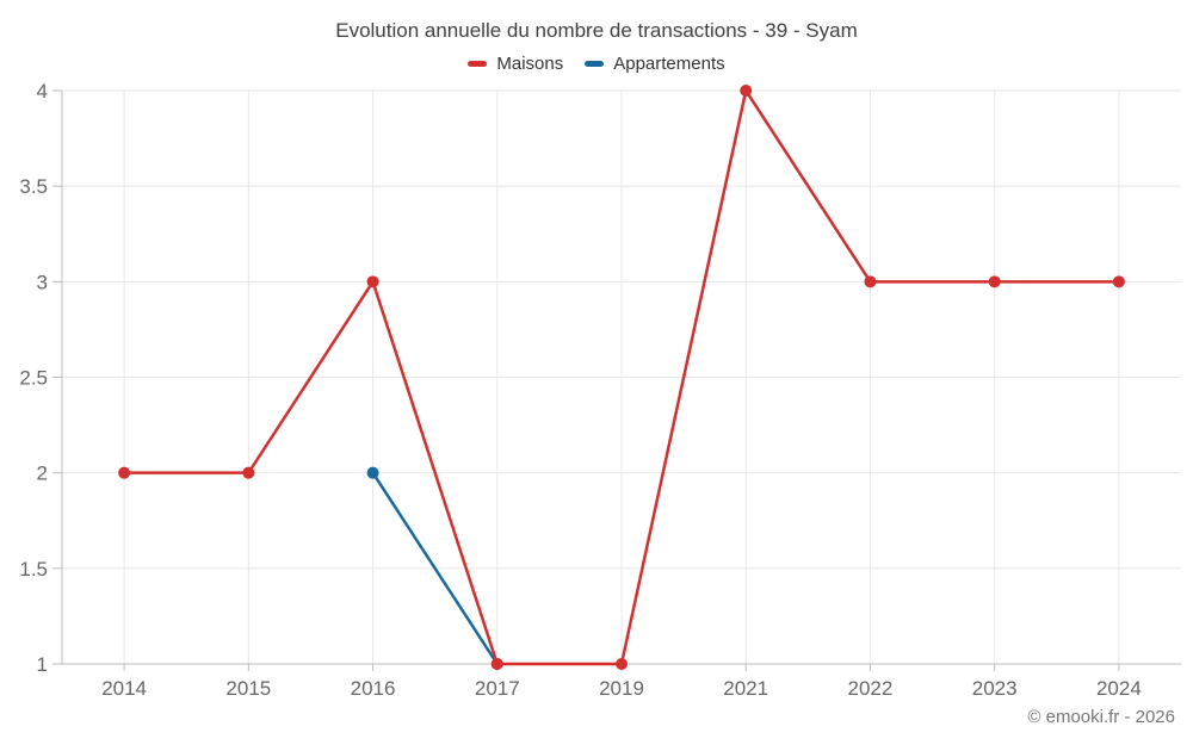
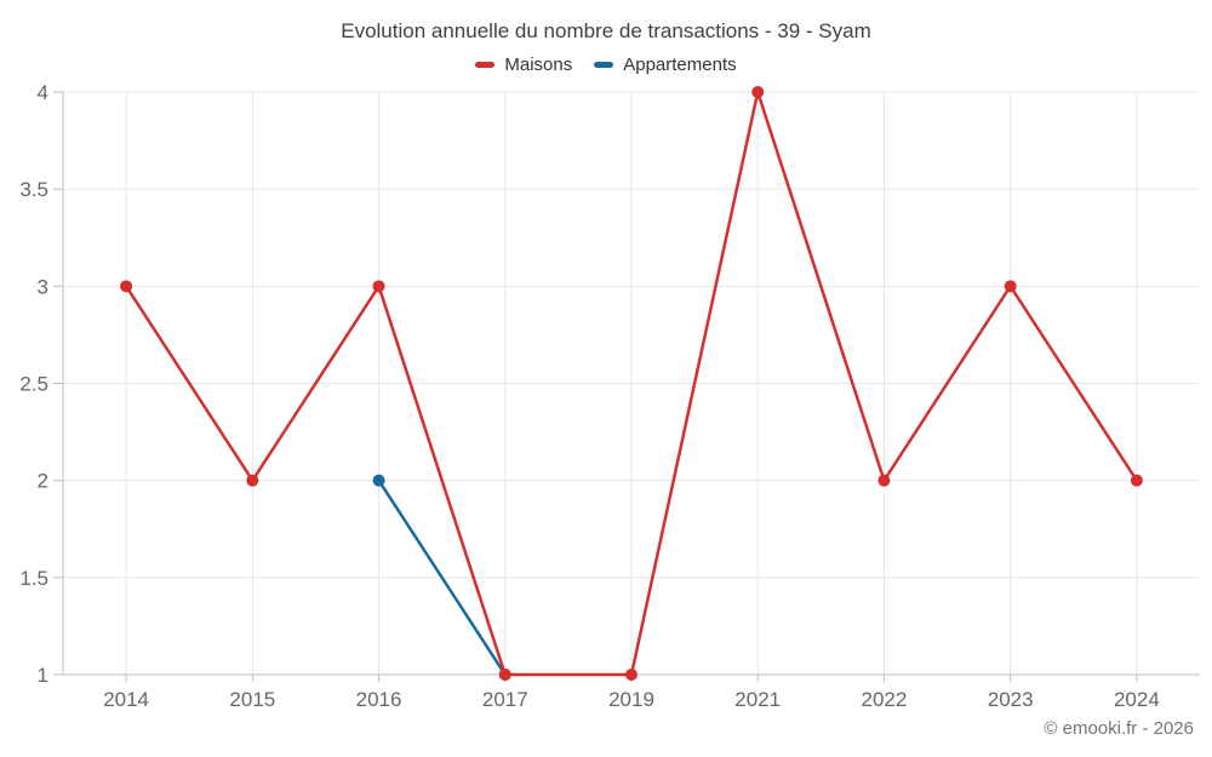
Maisons/2014: 2 -> 3
Maisons/2022: 3 -> 2
Maisons/2024: 3 -> 2
